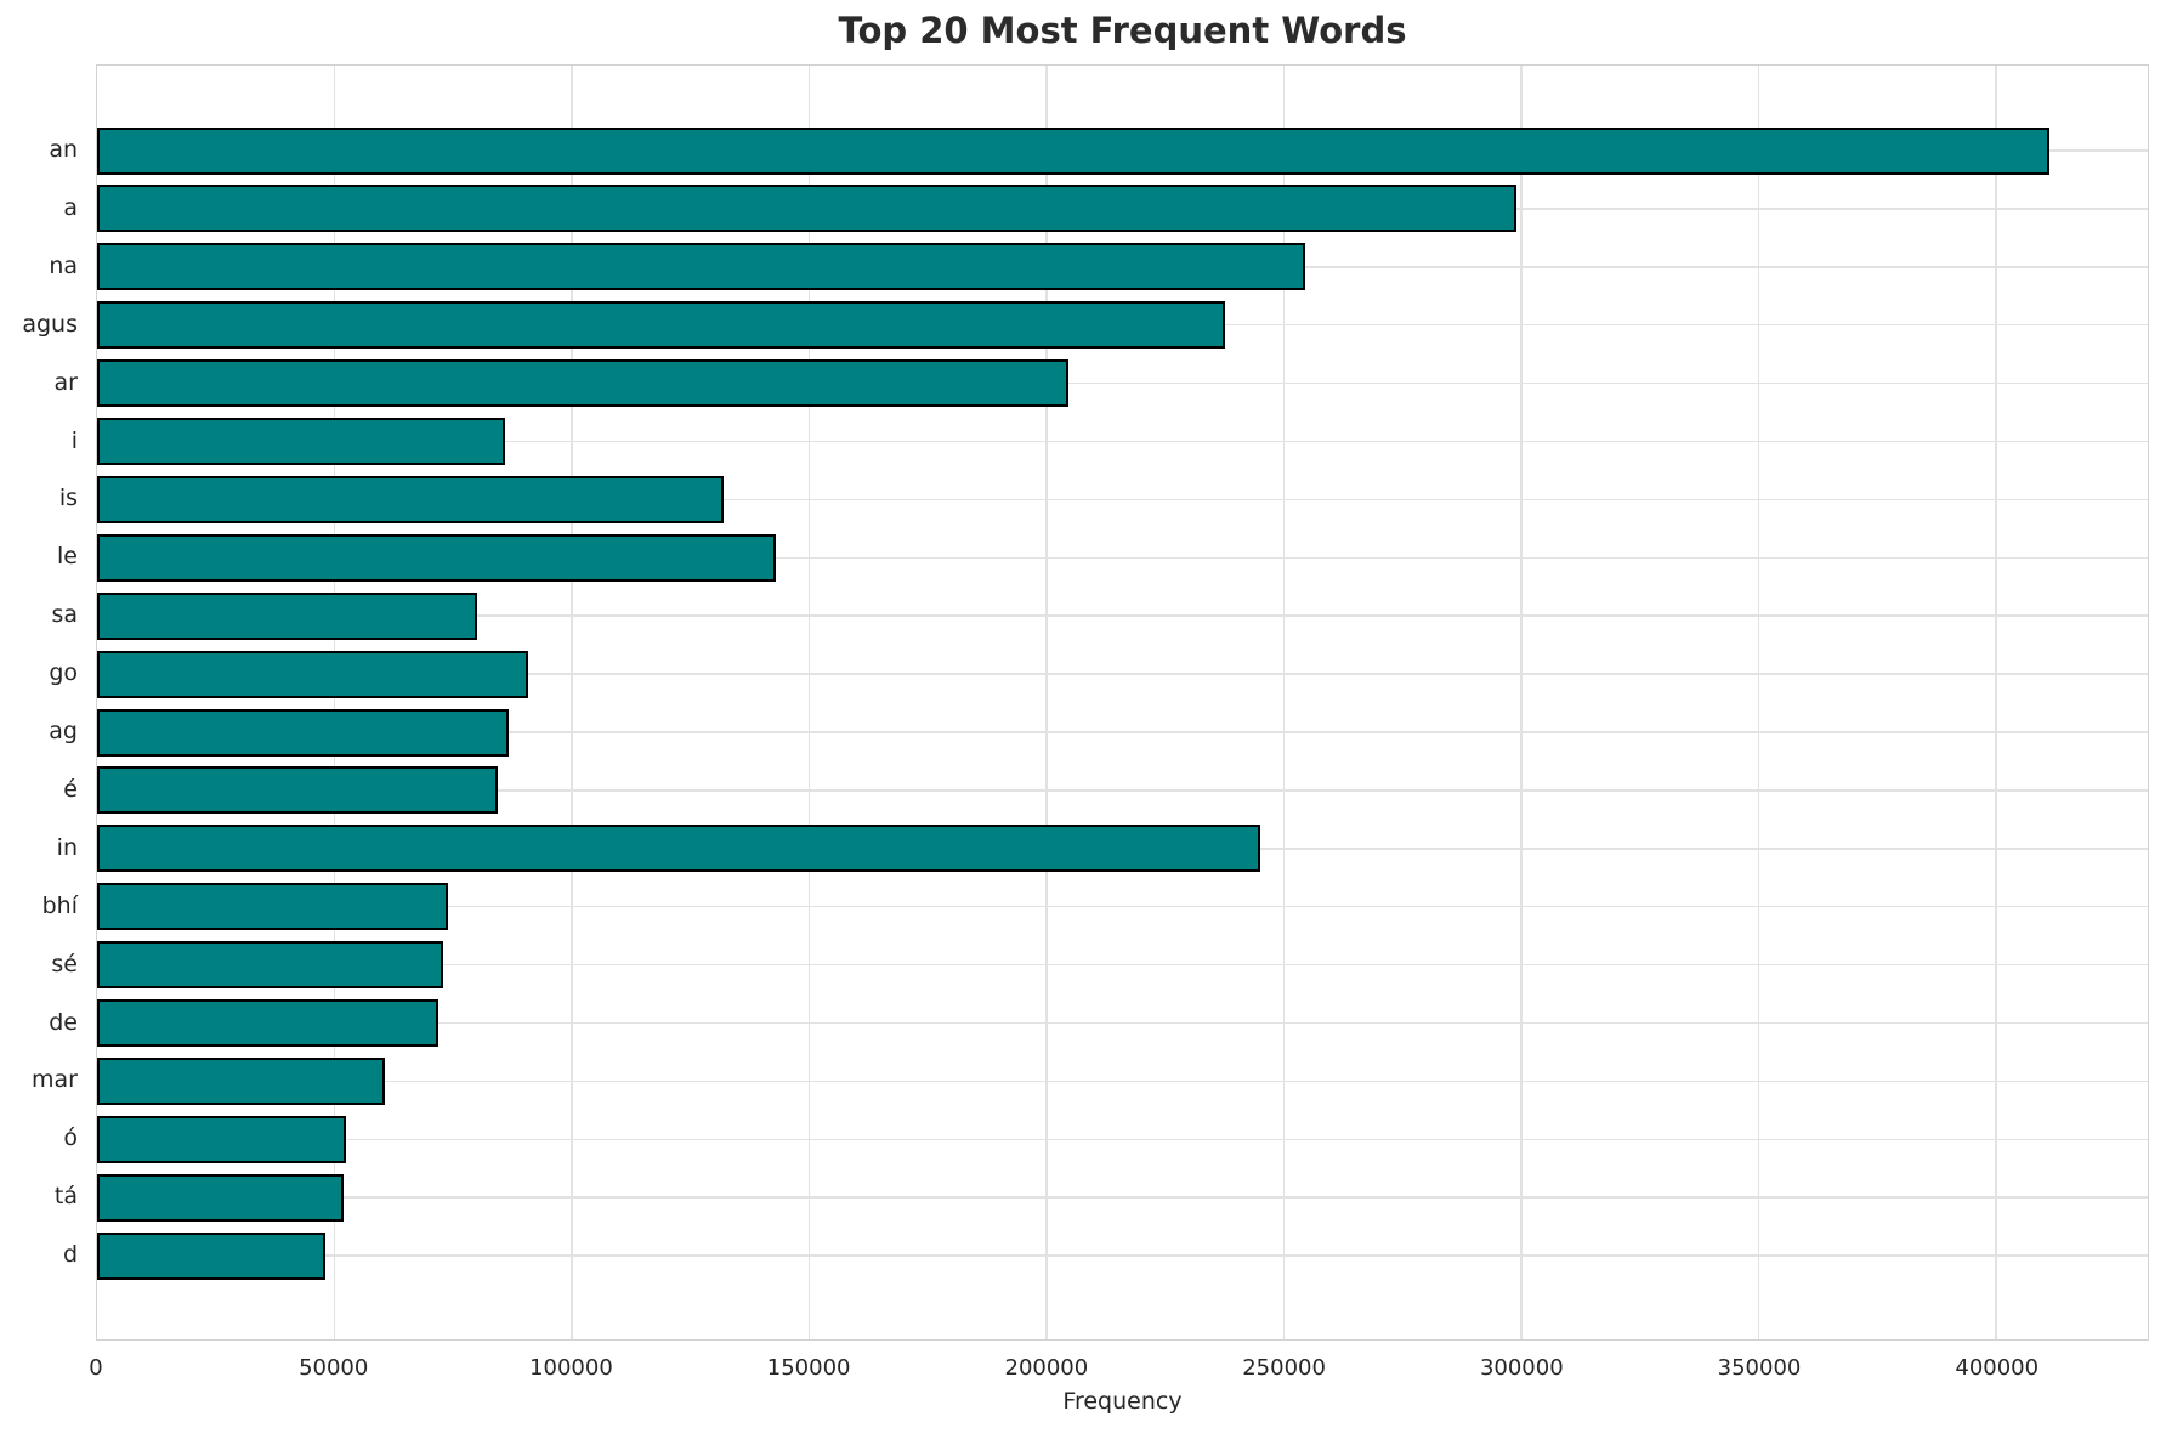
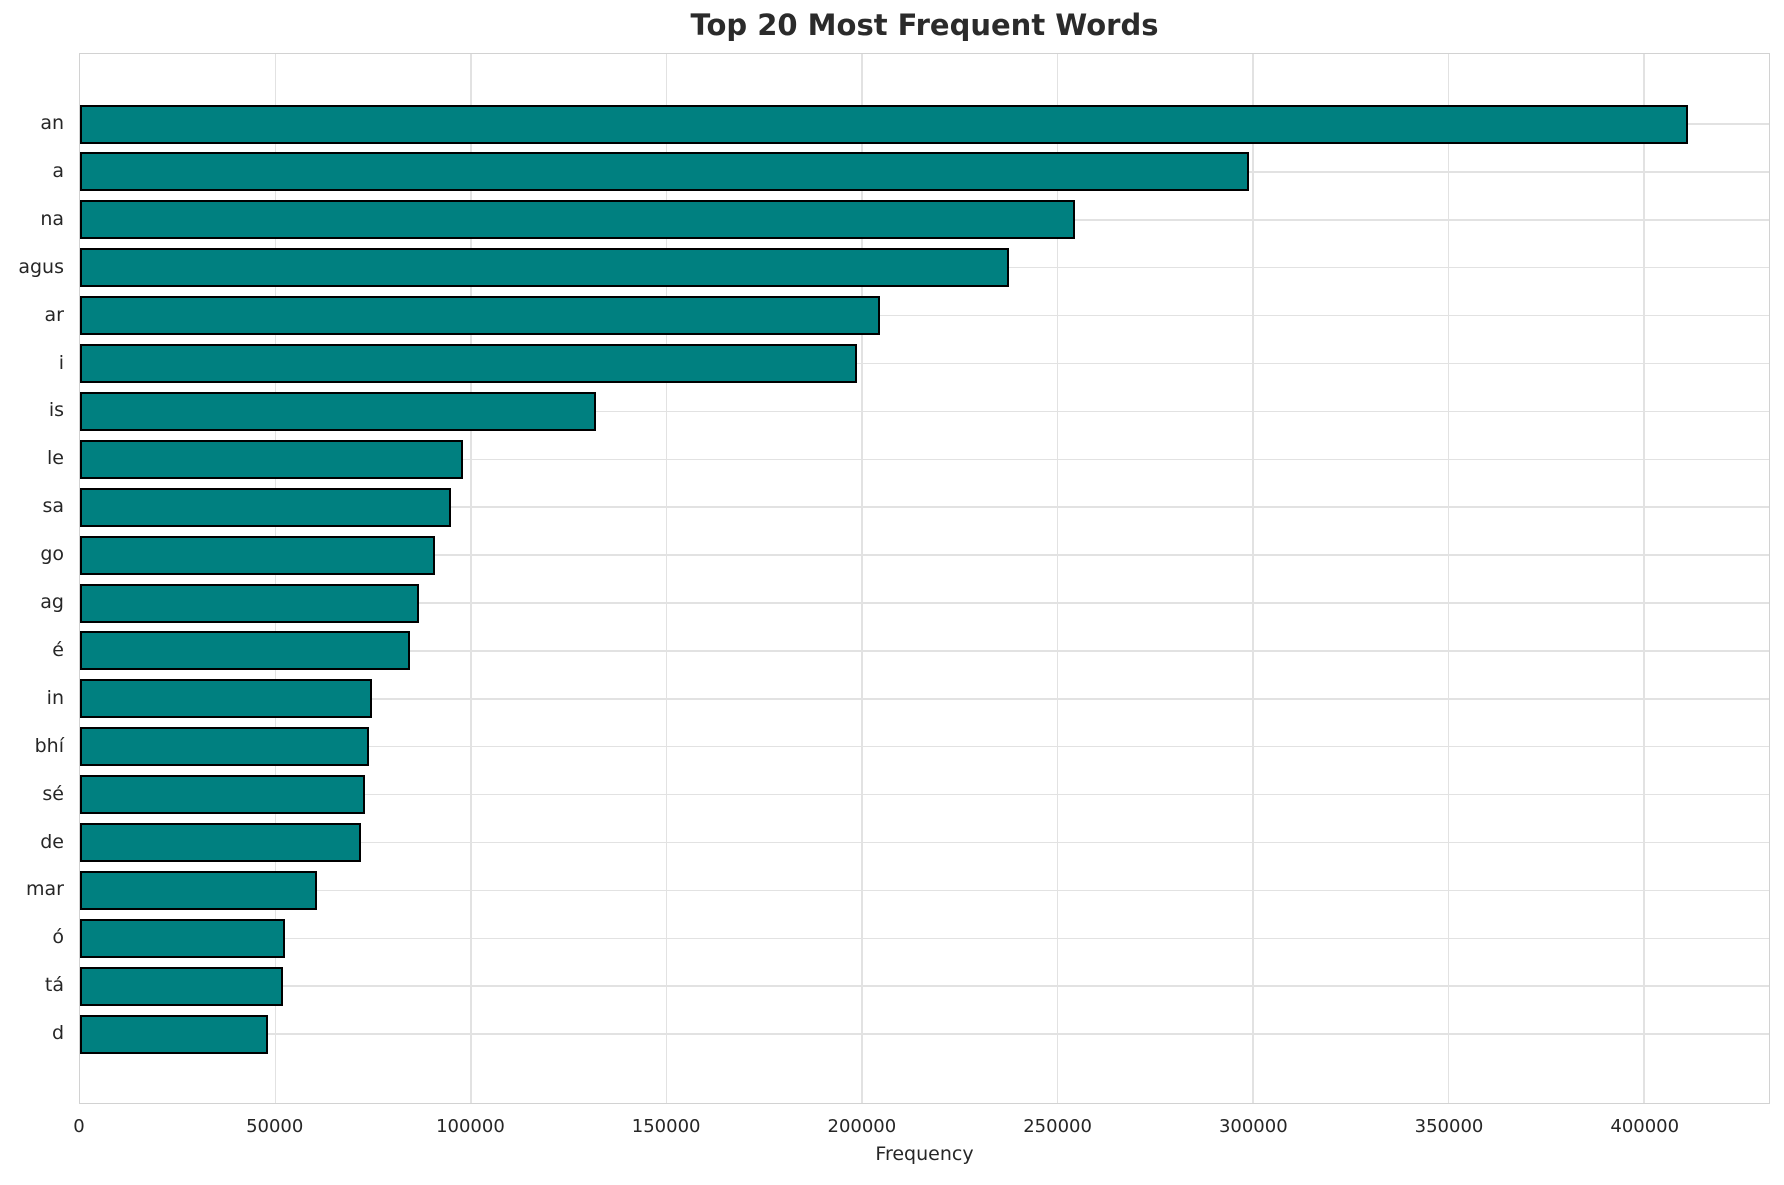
i: 86000 -> 199000
le: 143000 -> 98000
sa: 80000 -> 95000
in: 245000 -> 75000
